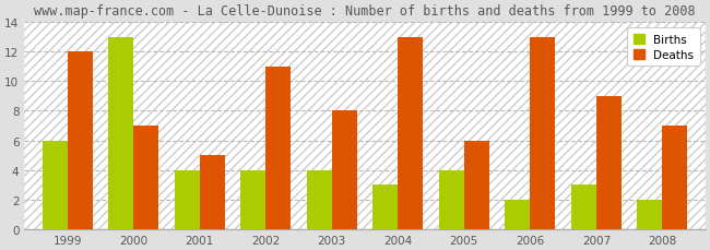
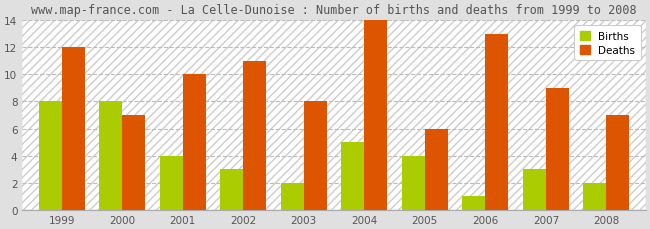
Births/1999: 6 -> 8
Births/2000: 13 -> 8
Deaths/2001: 5 -> 10
Births/2002: 4 -> 3
Births/2003: 4 -> 2
Births/2004: 3 -> 5
Deaths/2004: 13 -> 14
Births/2006: 2 -> 1
